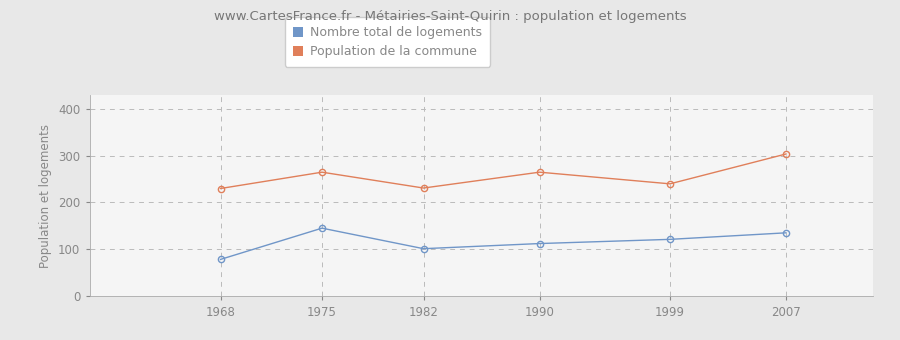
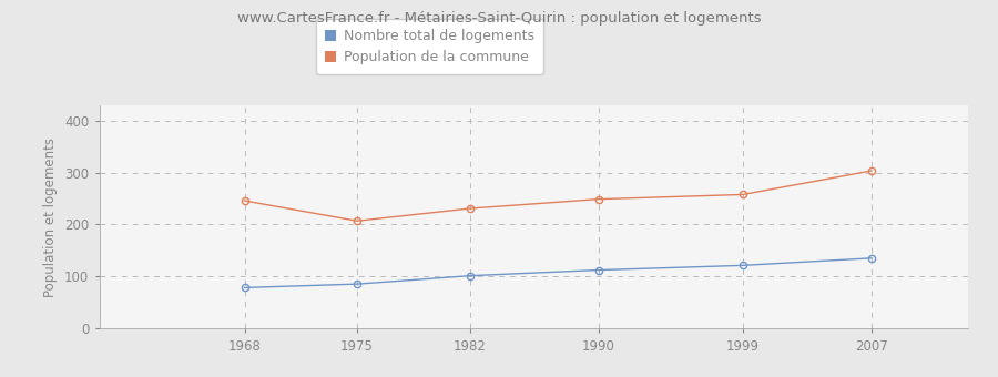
Population de la commune/1968: 230 -> 246
Nombre total de logements/1975: 145 -> 85
Population de la commune/1975: 265 -> 207
Population de la commune/1990: 265 -> 249
Population de la commune/1999: 240 -> 258
